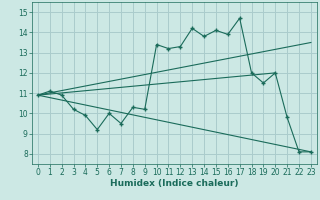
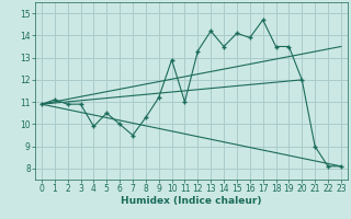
3: 10.2 -> 10.9
5: 9.2 -> 10.5
9: 10.2 -> 11.2
10: 13.4 -> 12.9
11: 13.2 -> 11.0
14: 13.8 -> 13.5
18: 12.0 -> 13.5
19: 11.5 -> 13.5
21: 9.8 -> 9.0
